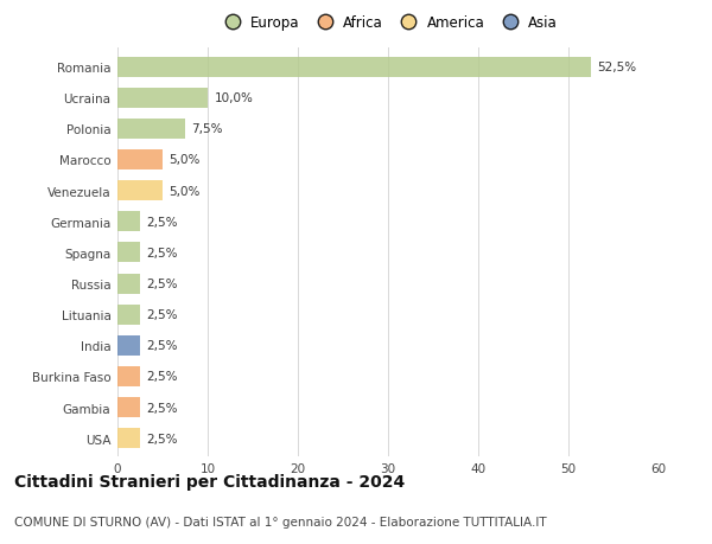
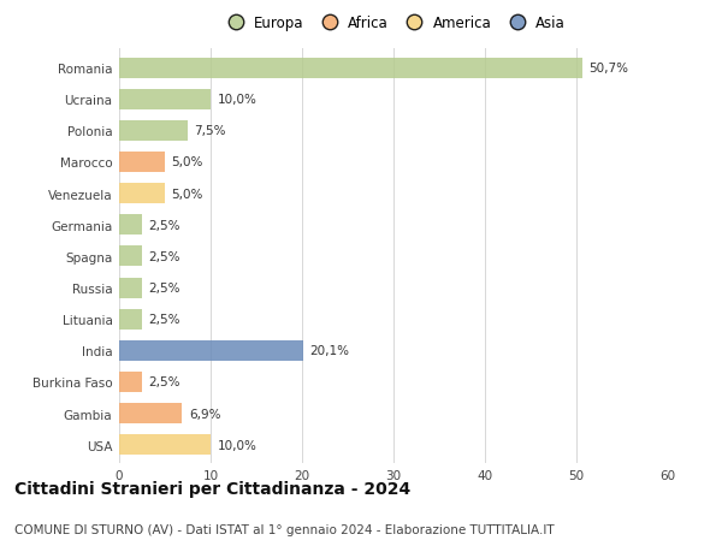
Romania: 52,5% -> 50,7%
India: 2,5% -> 20,1%
Gambia: 2,5% -> 6,9%
USA: 2,5% -> 10,0%
